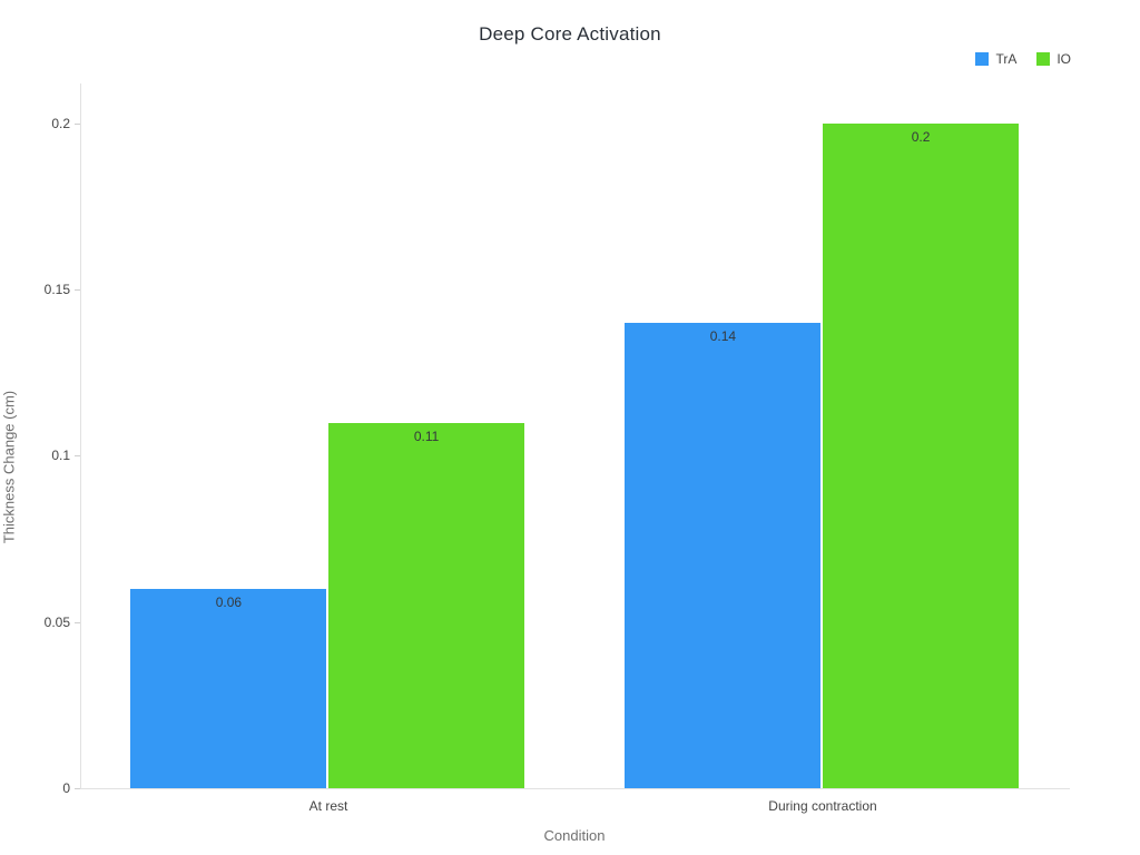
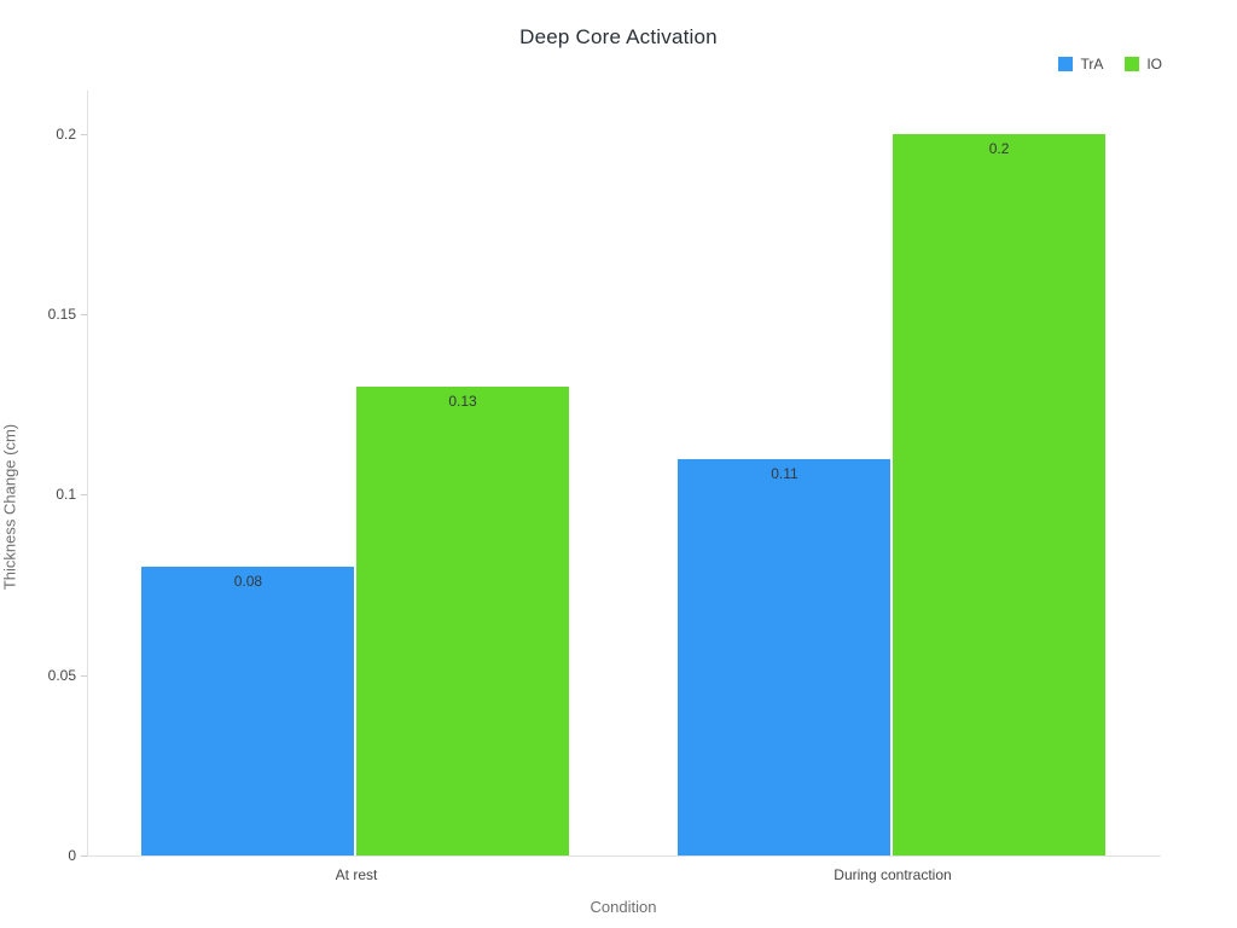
TrA/At rest: 0.06 -> 0.08
IO/At rest: 0.11 -> 0.13
TrA/During contraction: 0.14 -> 0.11
